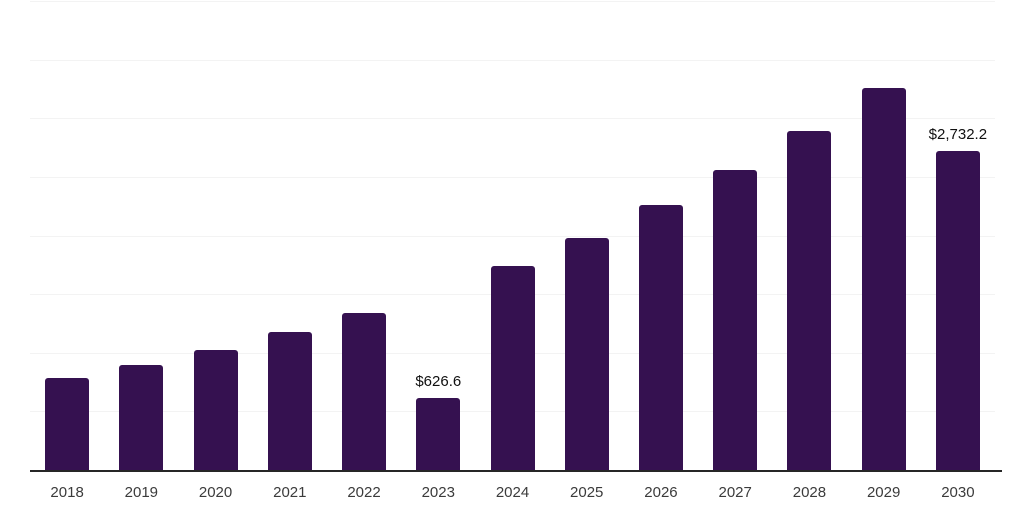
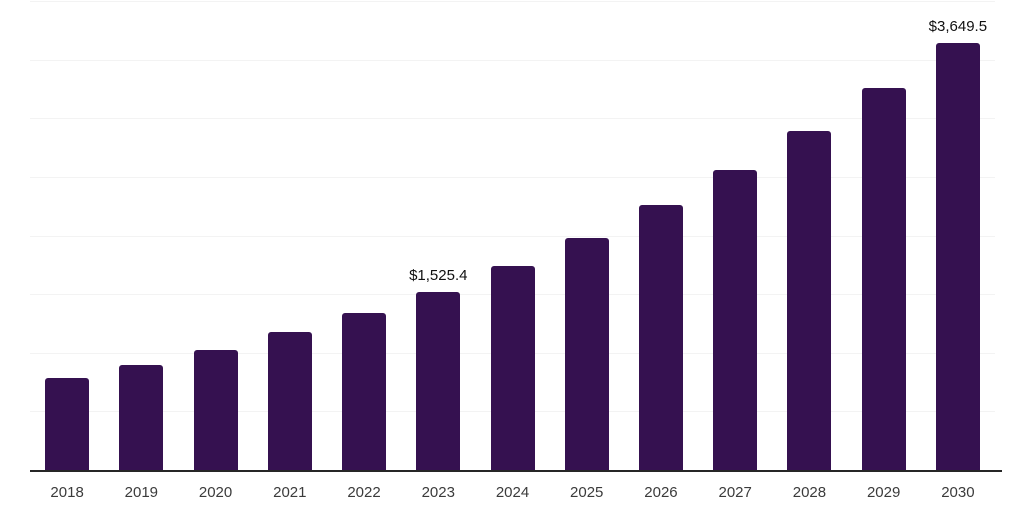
2023: $626.6 -> $1,525.4
2030: $2,732.2 -> $3,649.5
